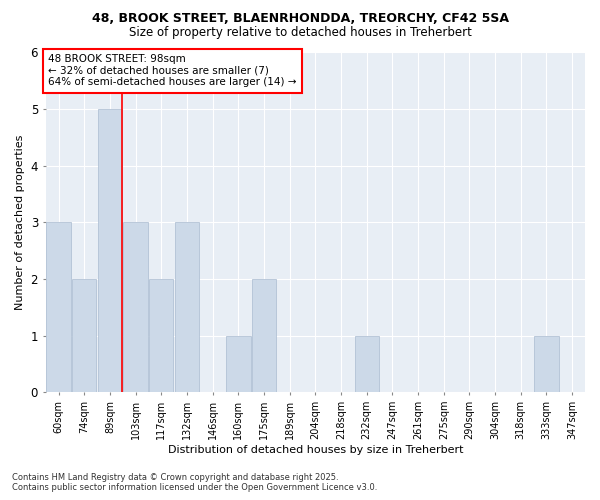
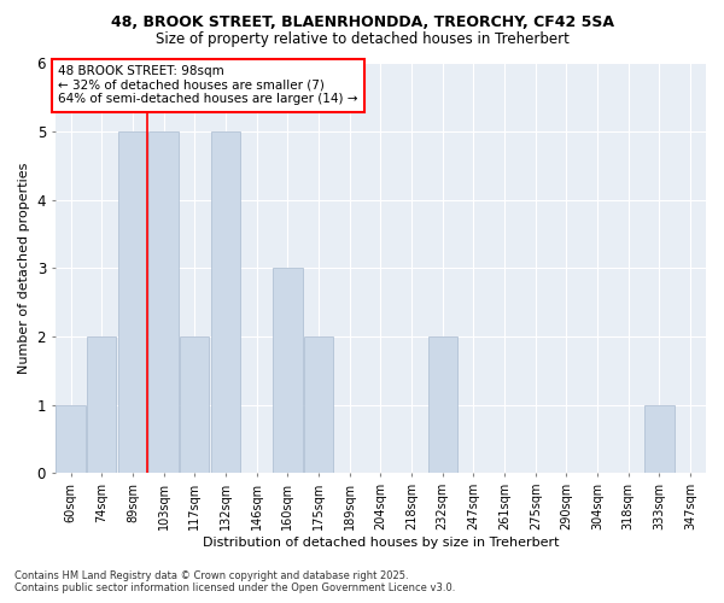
60sqm: 3 -> 1
103sqm: 3 -> 5
132sqm: 3 -> 5
160sqm: 1 -> 3
232sqm: 1 -> 2
